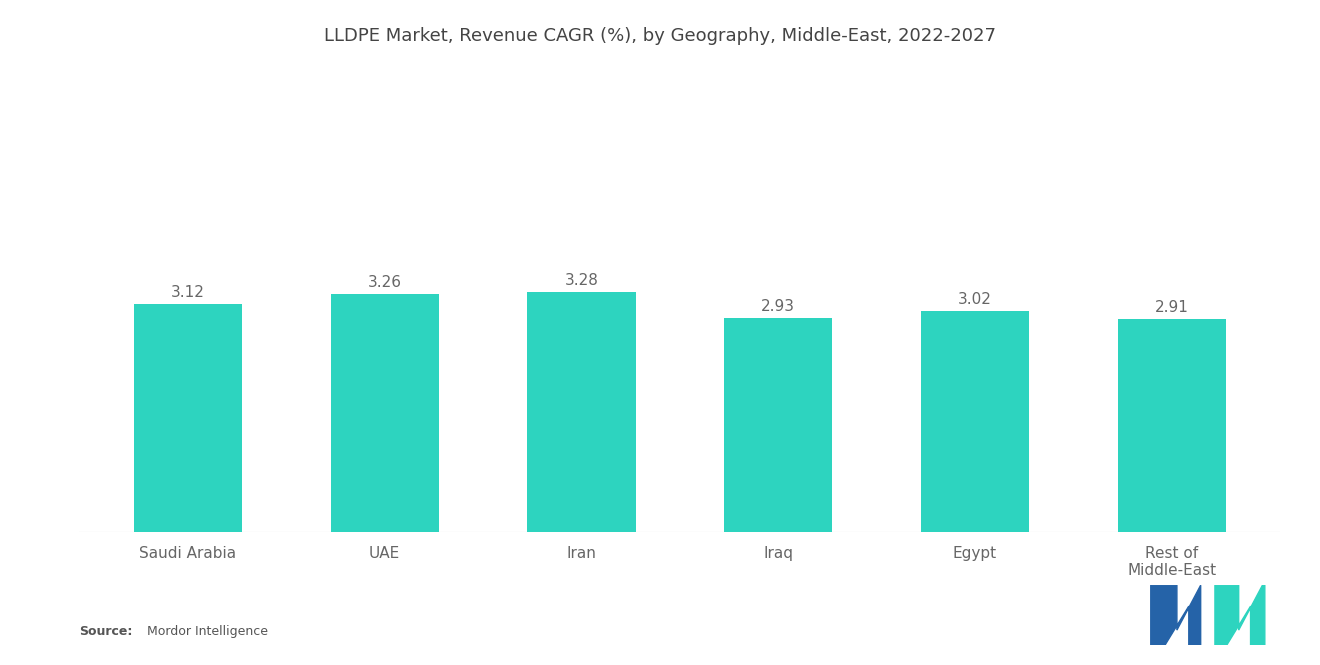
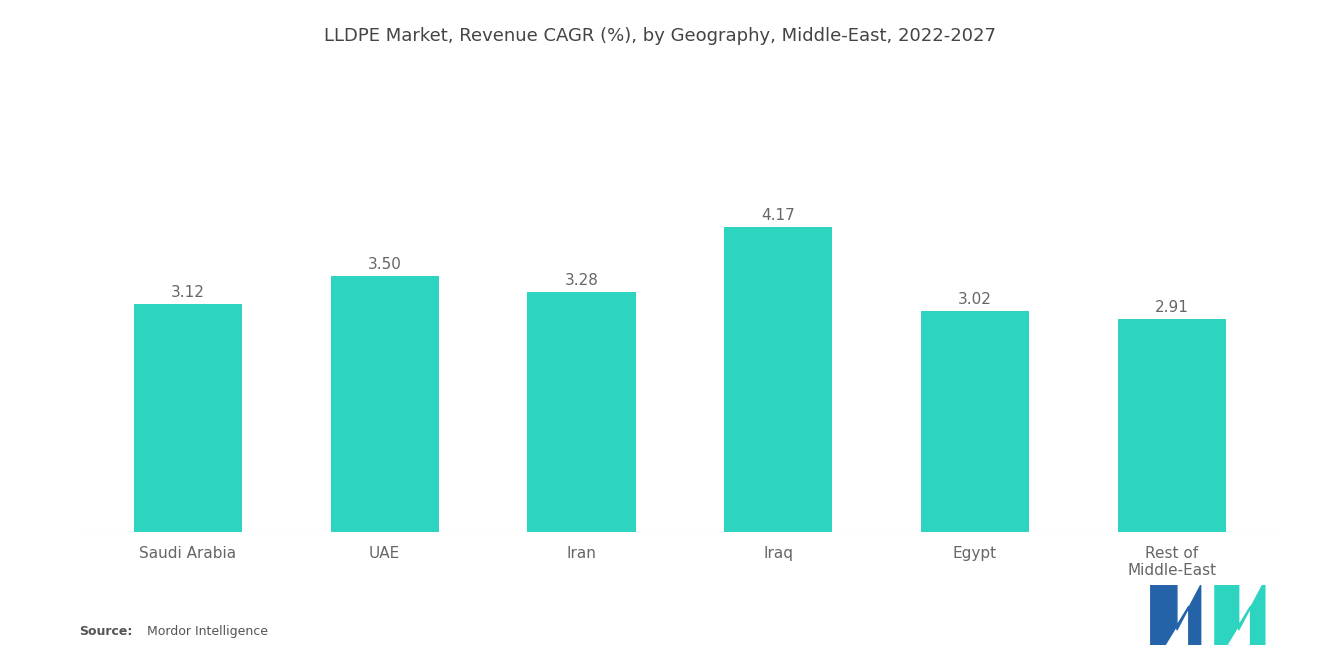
UAE: 3.26 -> 3.50
Iraq: 2.93 -> 4.17
